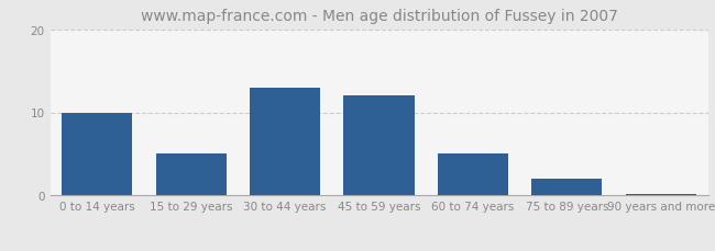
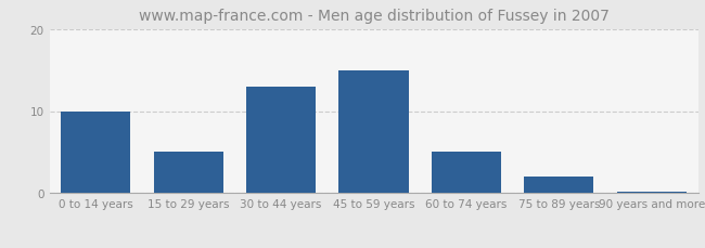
45 to 59 years: 12.0 -> 15.0
